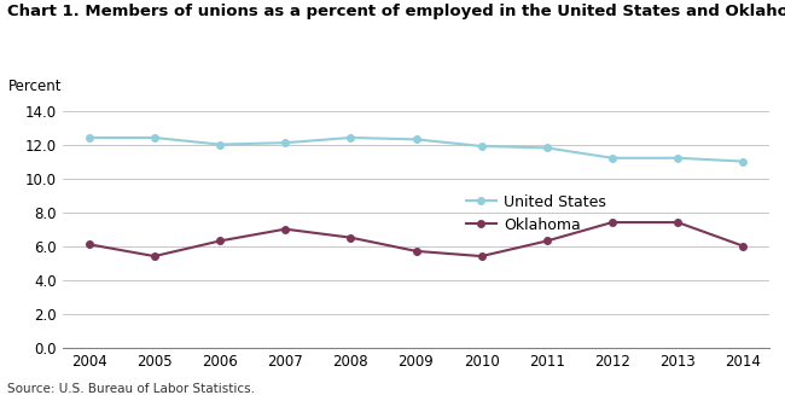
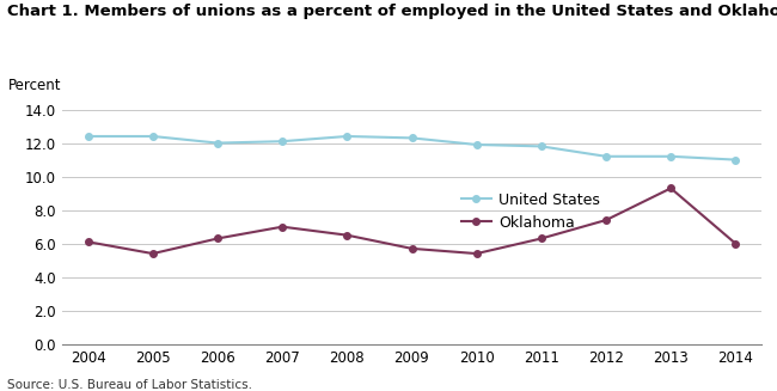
Oklahoma/2013: 7.4 -> 9.3
